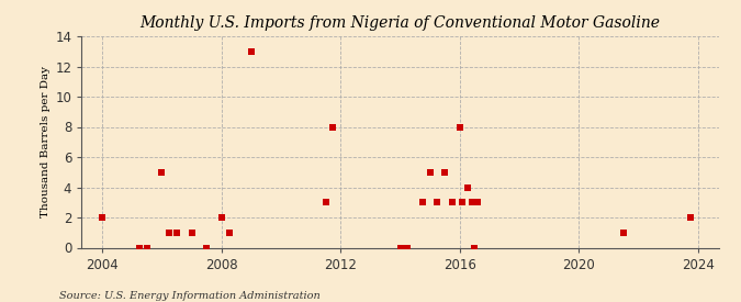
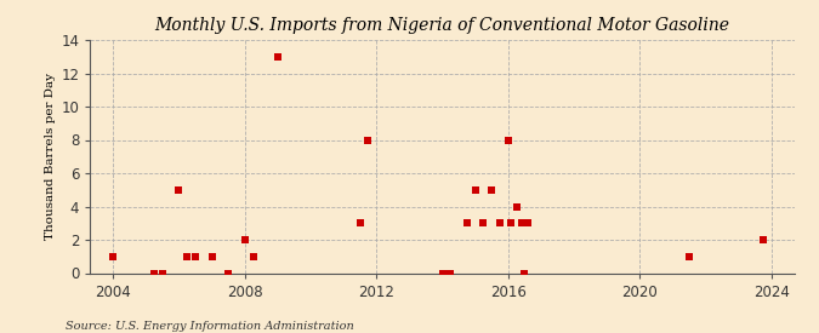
2004: 2 -> 1
